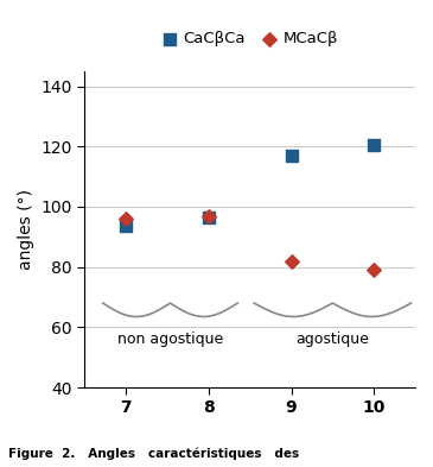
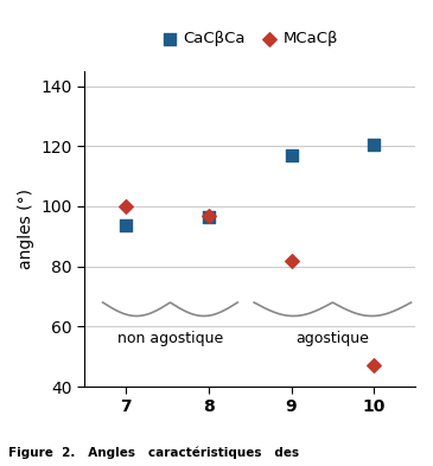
MCaCβ/7: 96 -> 100
MCaCβ/10: 79 -> 47
